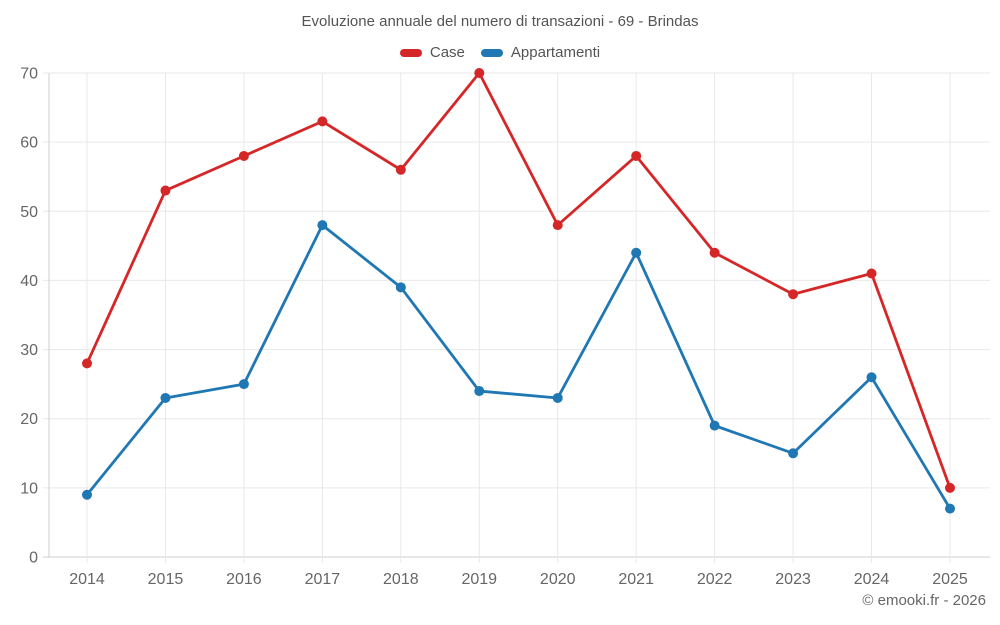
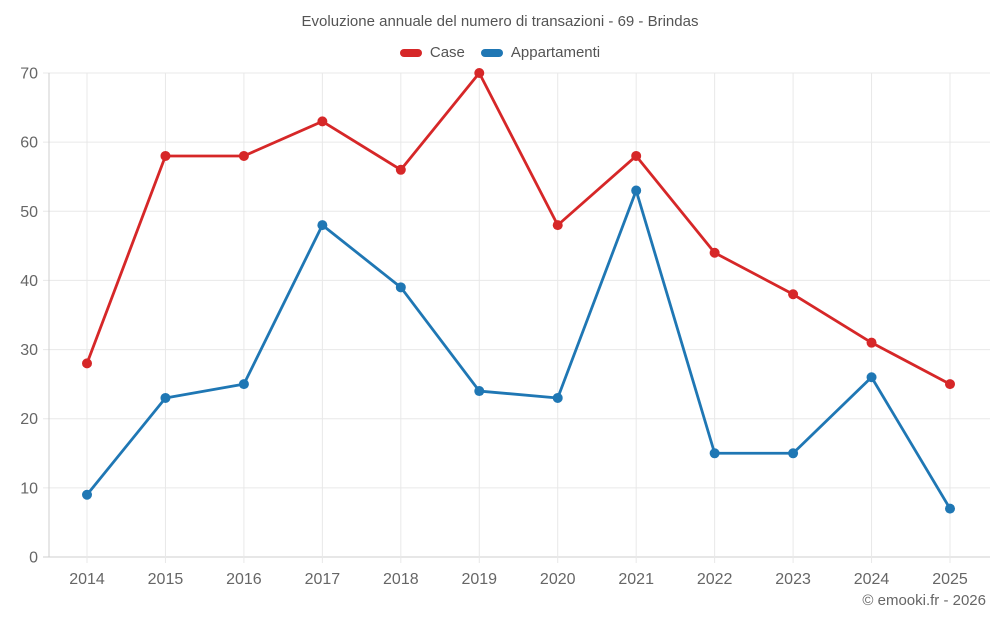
Case/2015: 53 -> 58
Appartamenti/2021: 44 -> 53
Appartamenti/2022: 19 -> 15
Case/2024: 41 -> 31
Case/2025: 10 -> 25
